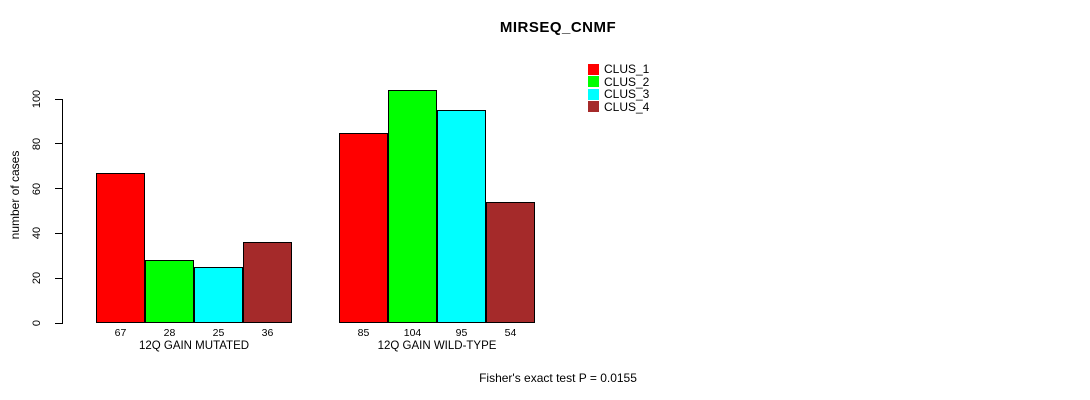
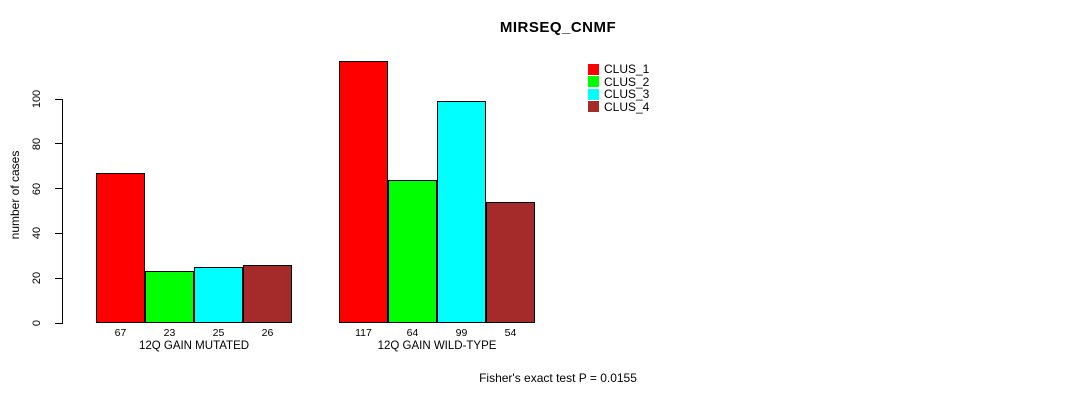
CLUS_2/12Q GAIN MUTATED: 28 -> 23
CLUS_4/12Q GAIN MUTATED: 36 -> 26
CLUS_1/12Q GAIN WILD-TYPE: 85 -> 117
CLUS_2/12Q GAIN WILD-TYPE: 104 -> 64
CLUS_3/12Q GAIN WILD-TYPE: 95 -> 99
